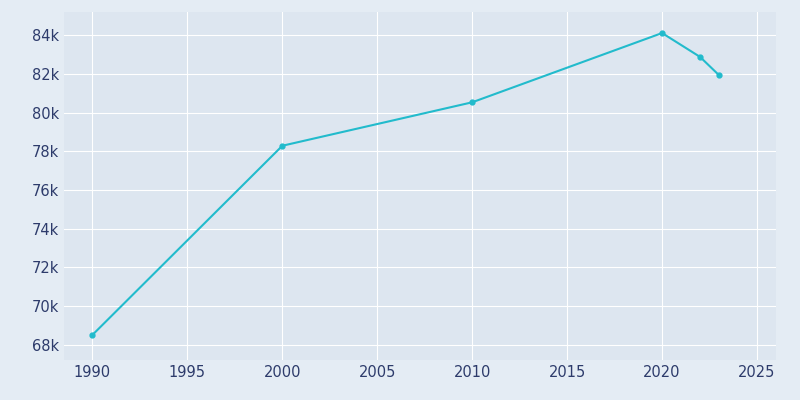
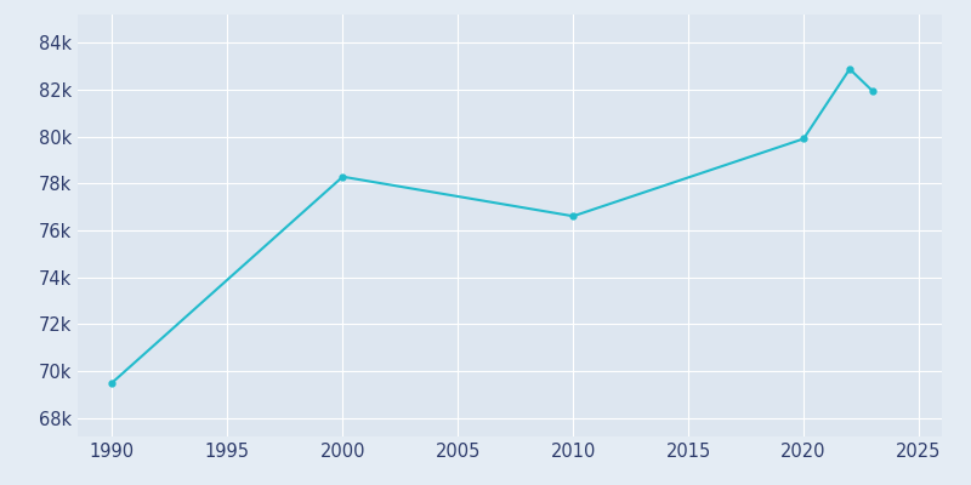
1990: 68.5k -> 69.5k
2010: 80.5k -> 76.6k
2020: 84.1k -> 79.9k
